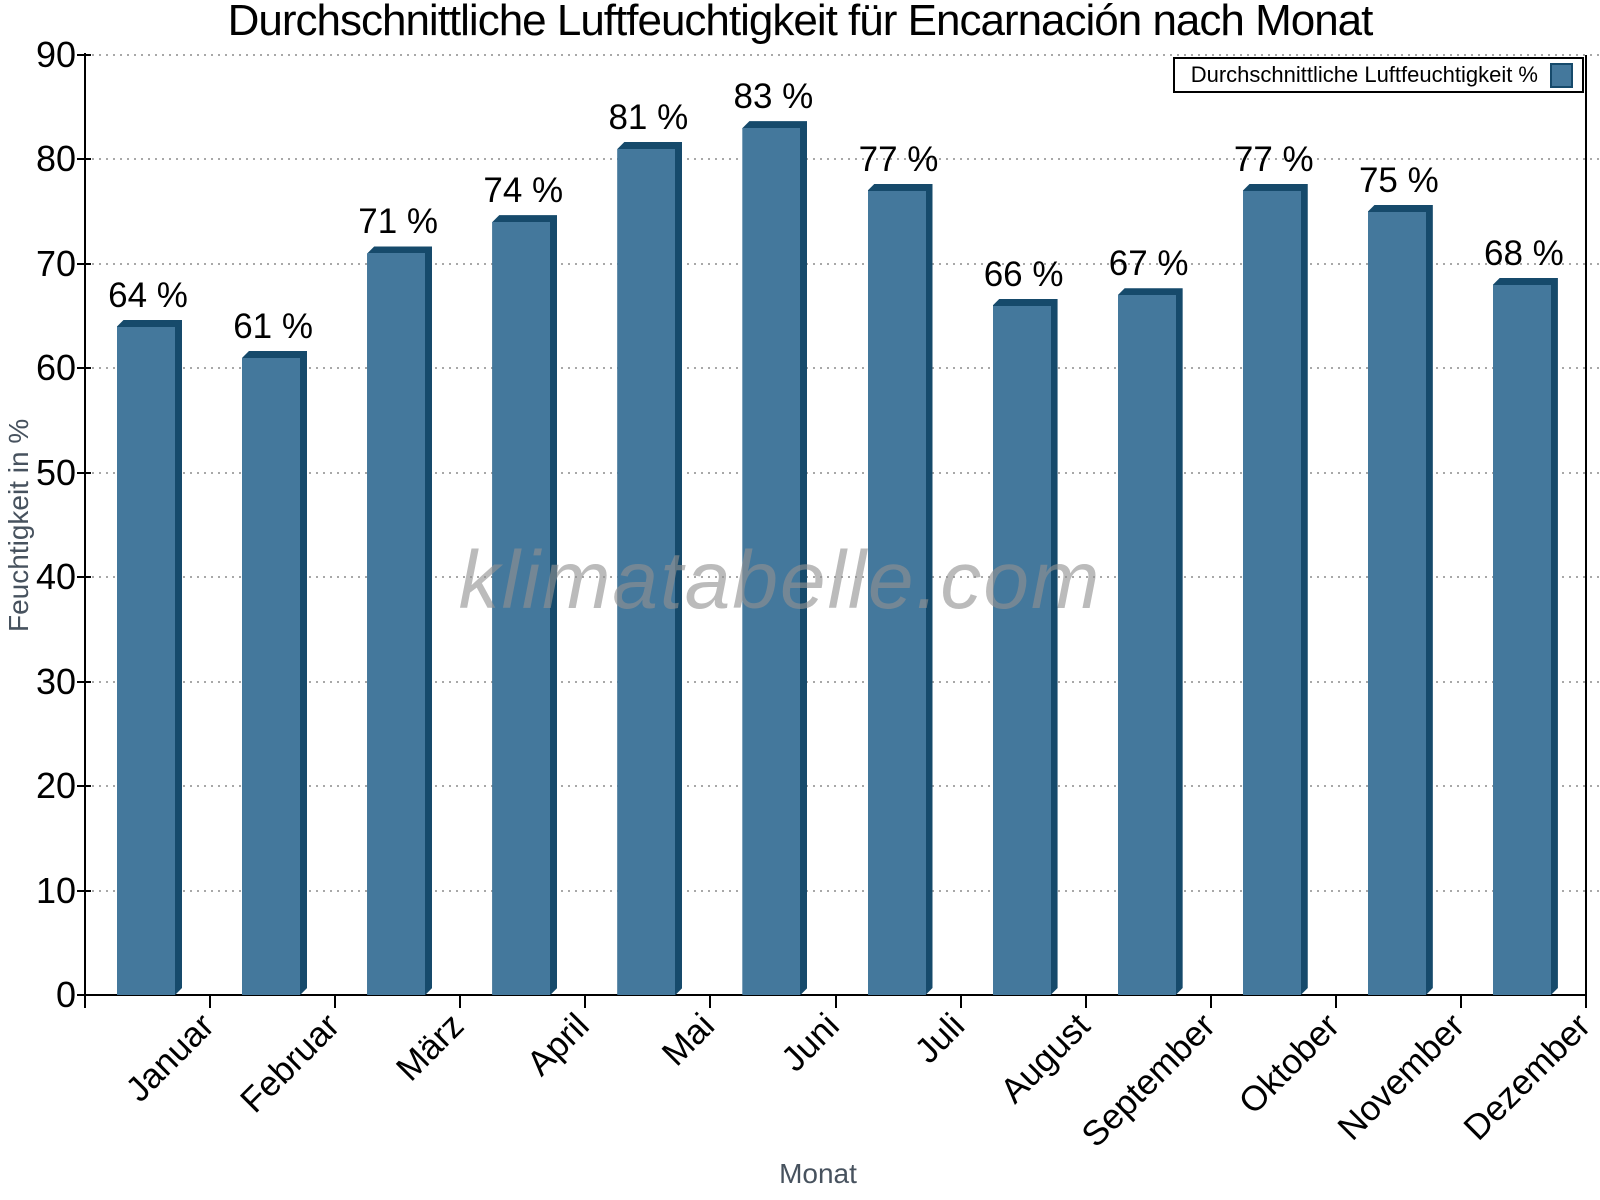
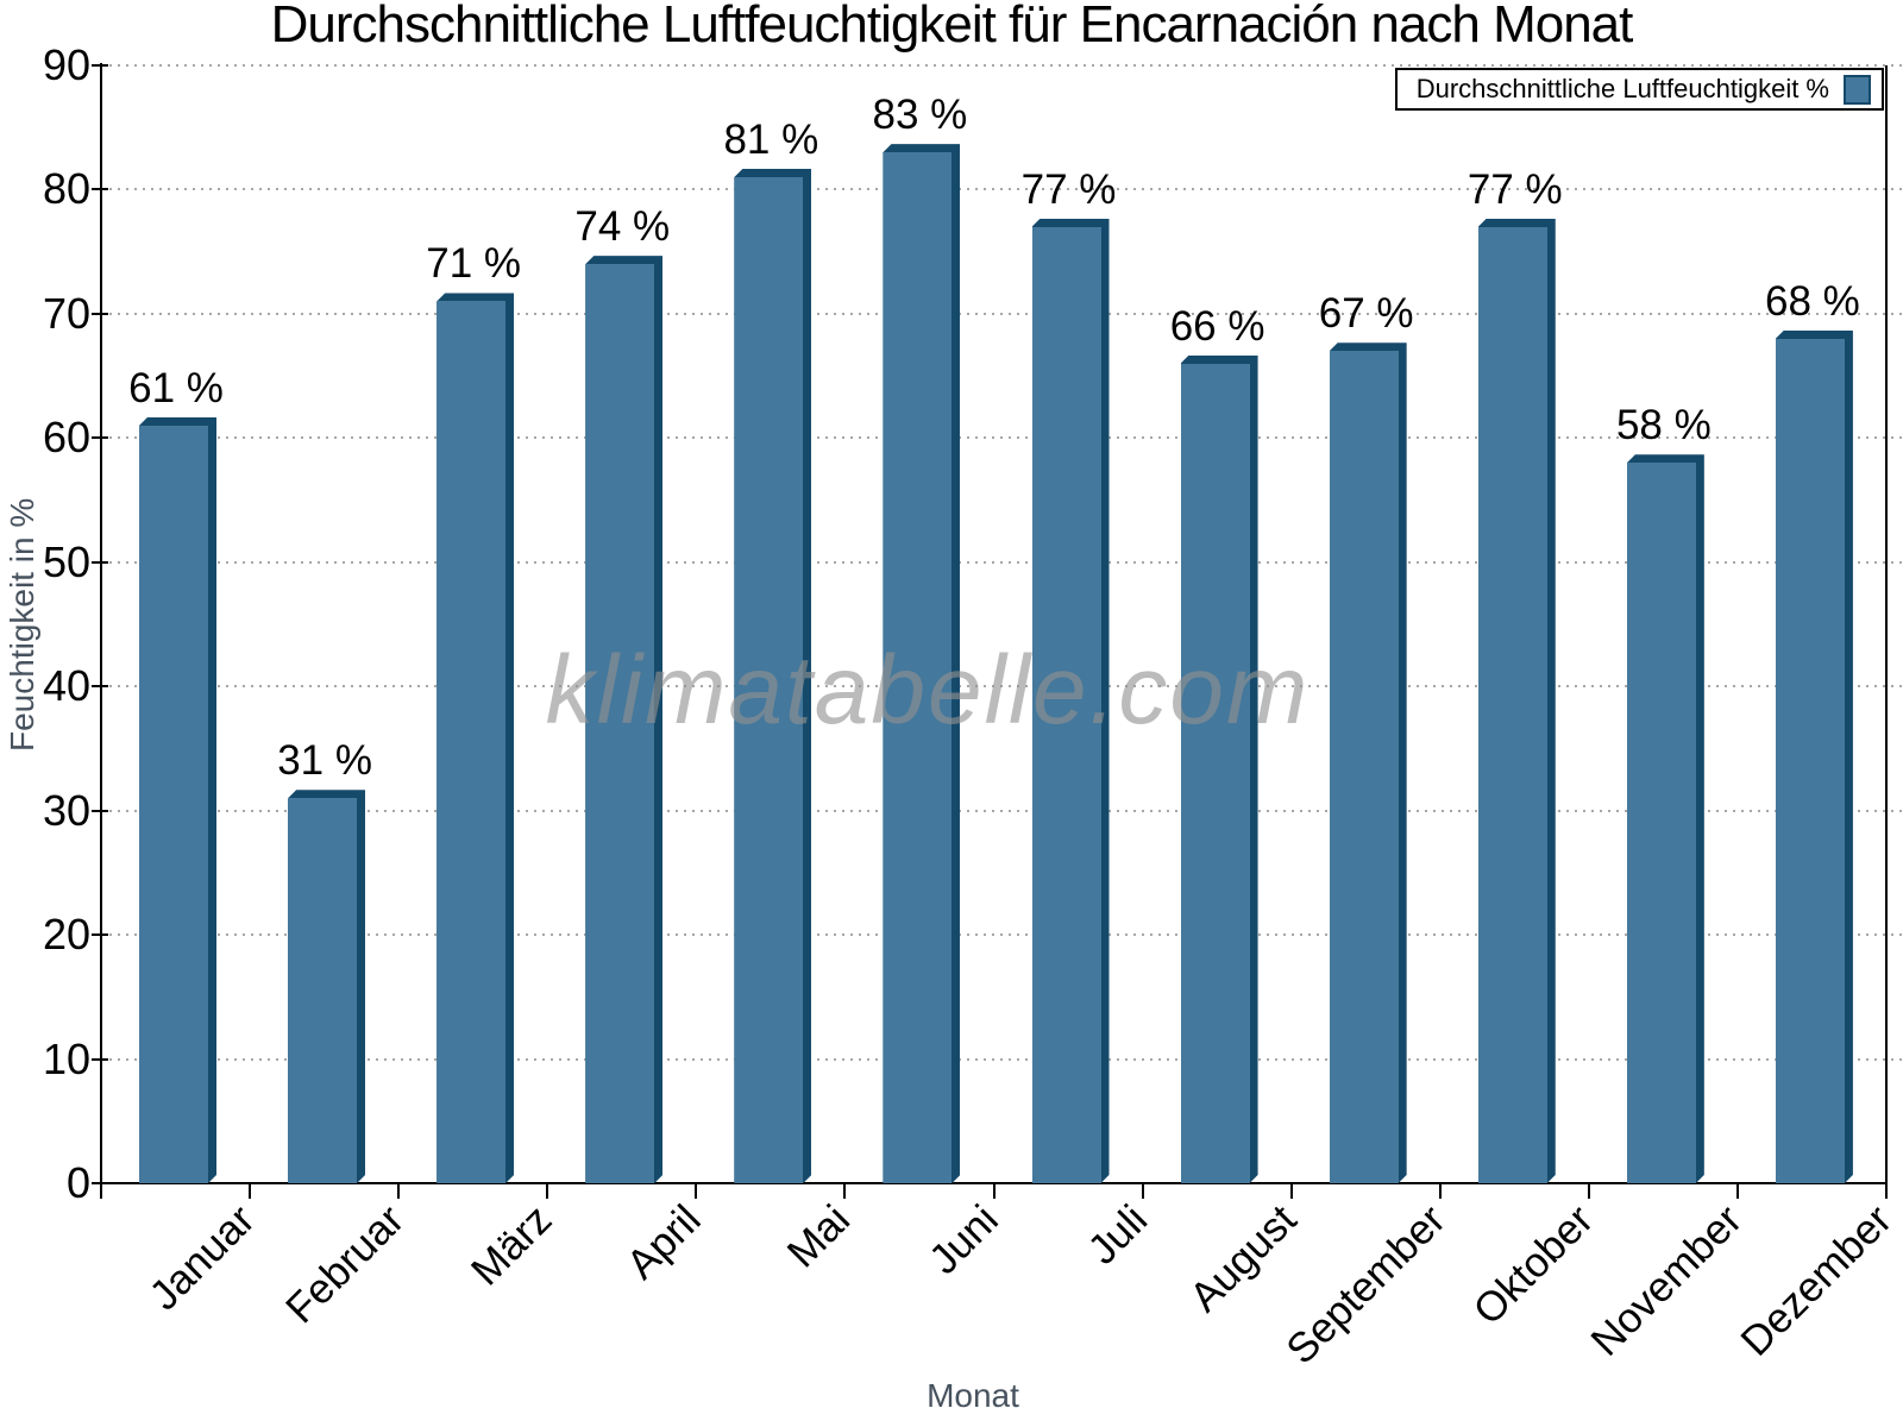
Januar: 64 -> 61
Februar: 61 -> 31
November: 75 -> 58
